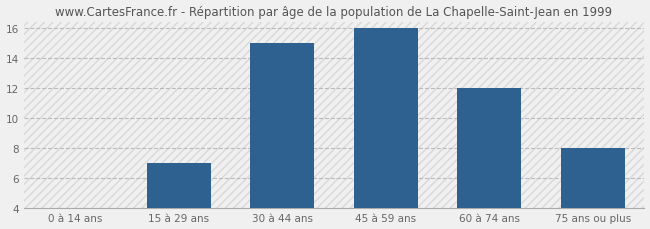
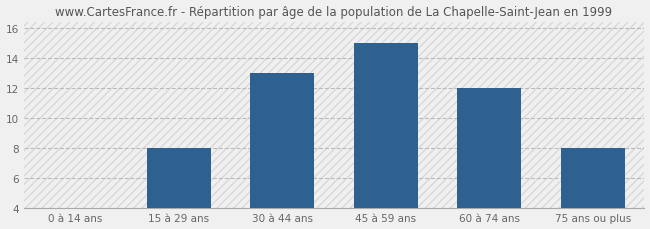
15 à 29 ans: 7 -> 8
30 à 44 ans: 15 -> 13
45 à 59 ans: 16 -> 15
